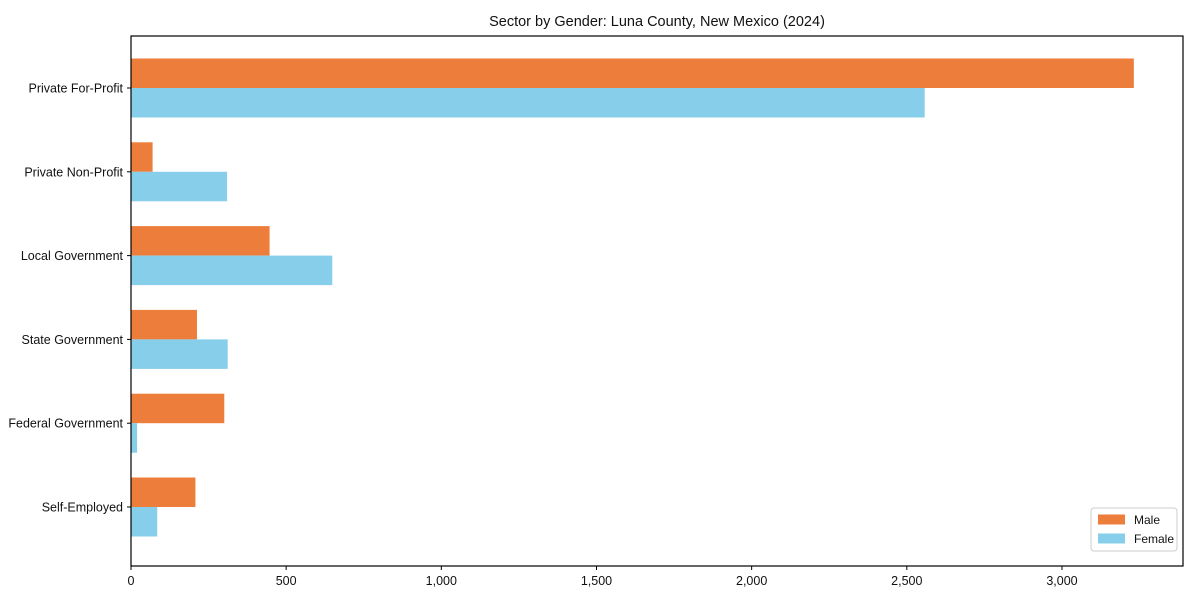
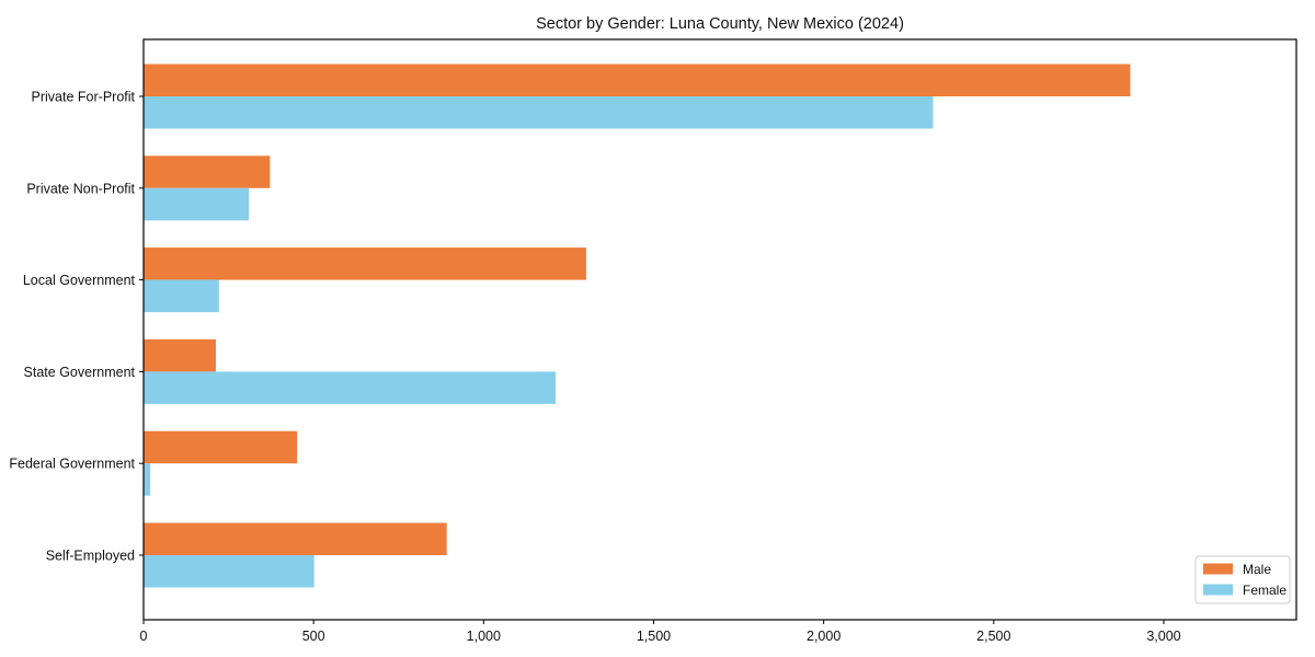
Male/Private For-Profit: 3230 -> 2900
Female/Private For-Profit: 2560 -> 2320
Male/Private Non-Profit: 70 -> 370
Male/Local Government: 440 -> 1300
Female/Local Government: 650 -> 220
Female/State Government: 310 -> 1210
Male/Federal Government: 300 -> 450
Male/Self-Employed: 210 -> 890
Female/Self-Employed: 80 -> 500
